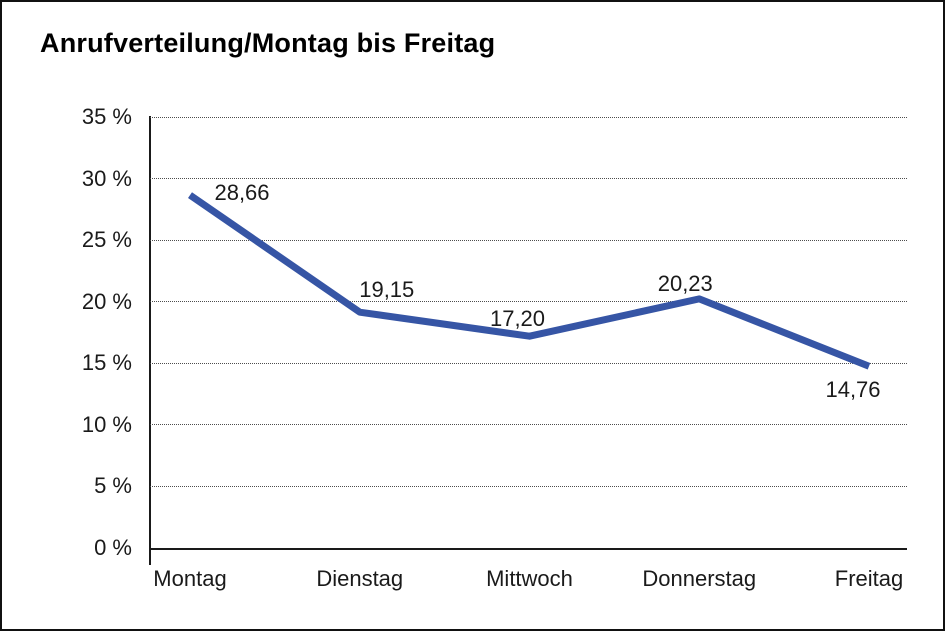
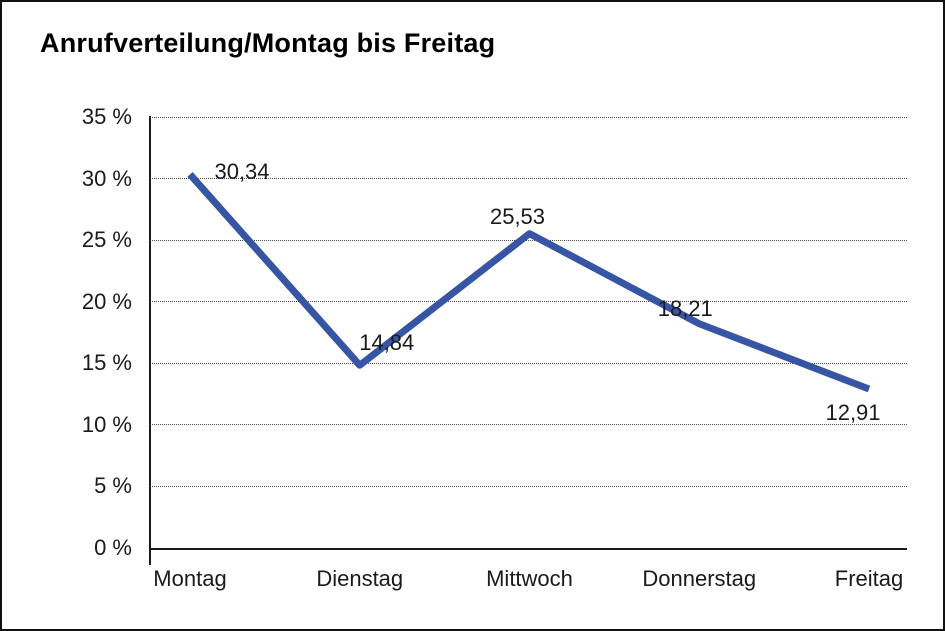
Montag: 28,66 -> 30,34
Dienstag: 19,15 -> 14,84
Mittwoch: 17,20 -> 25,53
Donnerstag: 20,23 -> 18,21
Freitag: 14,76 -> 12,91
